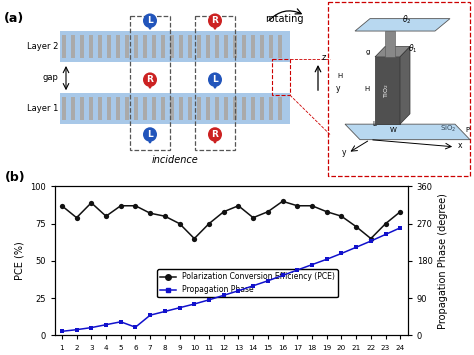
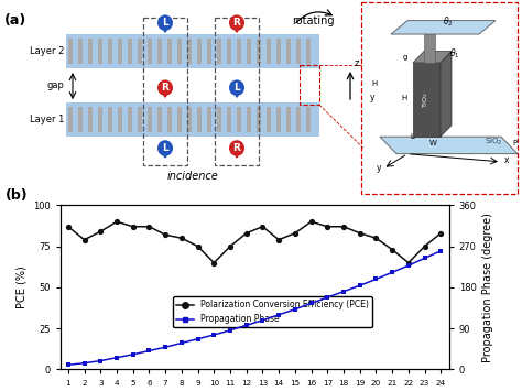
Polarization Conversion Efficiency (PCE)/3: 89 -> 84
Polarization Conversion Efficiency (PCE)/4: 80 -> 90
Propagation Phase/6: 20 -> 41
